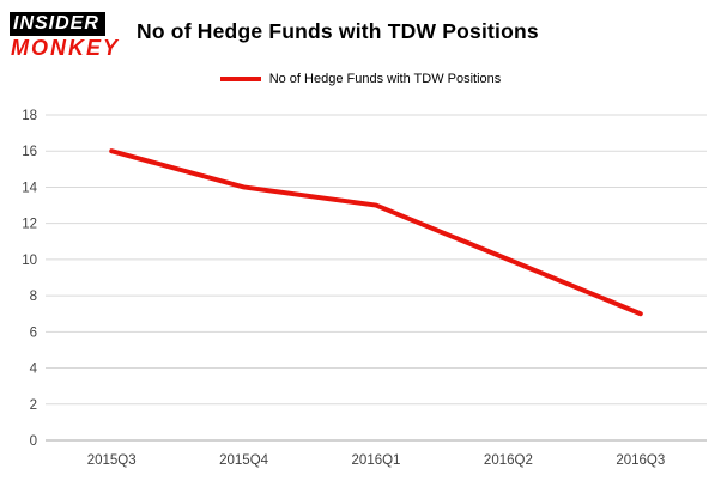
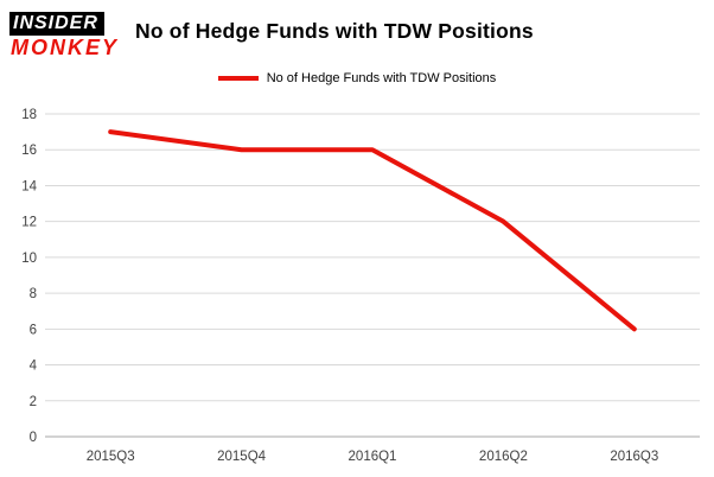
2015Q3: 16 -> 17
2015Q4: 14 -> 16
2016Q1: 13 -> 16
2016Q2: 10 -> 12
2016Q3: 7 -> 6
